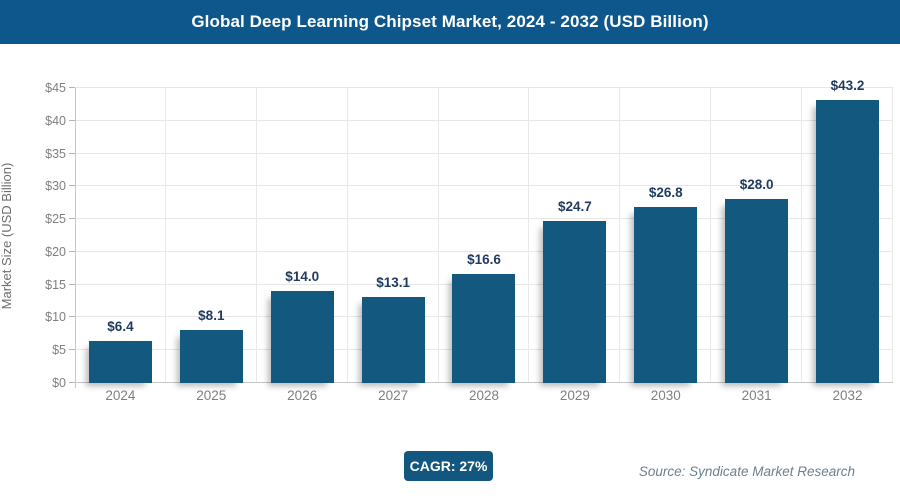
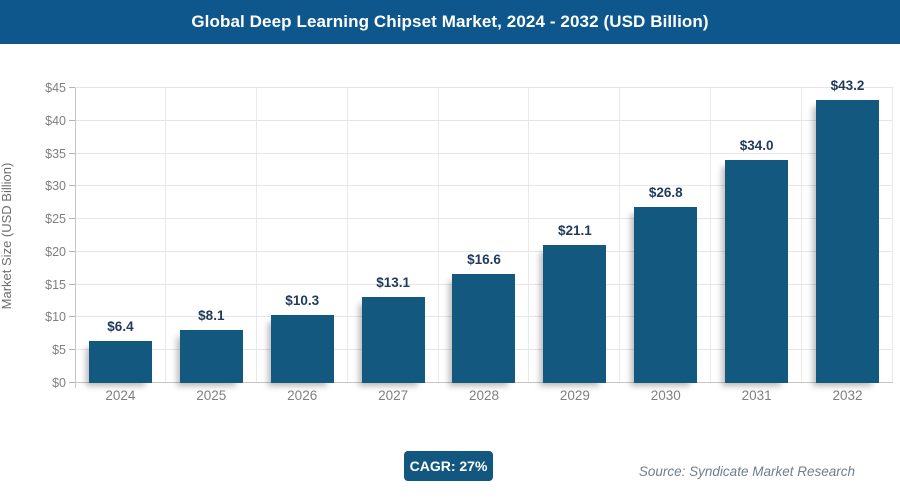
2026: $14.0 -> $10.3
2029: $24.7 -> $21.1
2031: $28.0 -> $34.0
